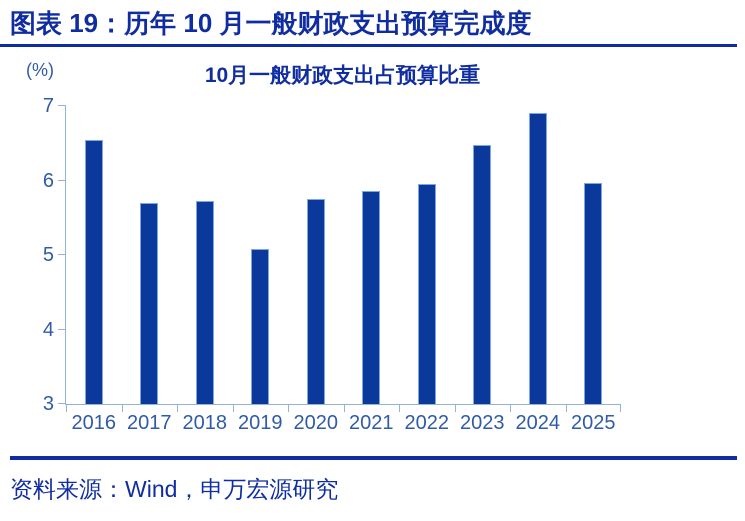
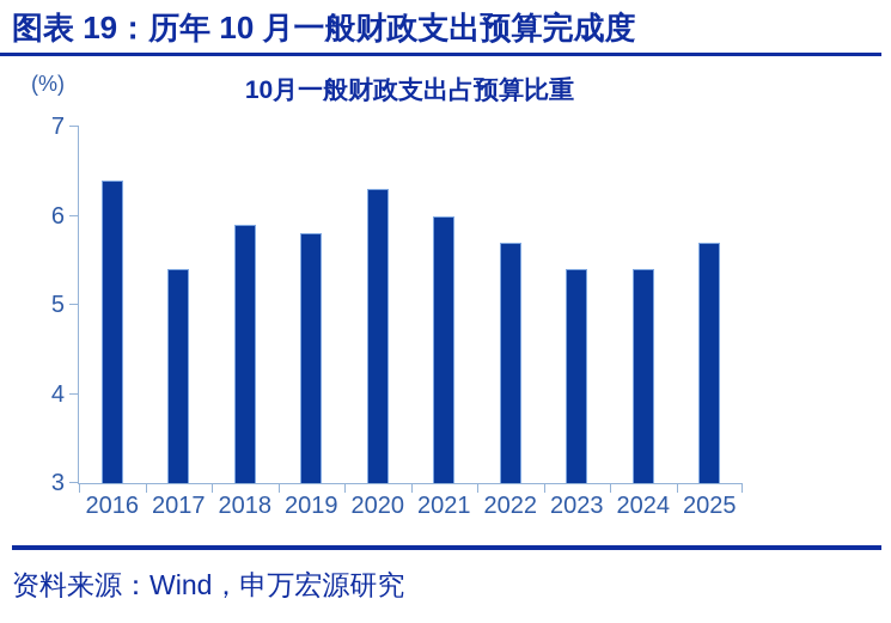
2016: 6.5 -> 6.4
2017: 5.7 -> 5.4
2018: 5.7 -> 5.9
2019: 5.1 -> 5.8
2020: 5.8 -> 6.3
2021: 5.9 -> 6.0
2022: 6.0 -> 5.7
2023: 6.5 -> 5.4
2024: 6.9 -> 5.4
2025: 6.0 -> 5.7
